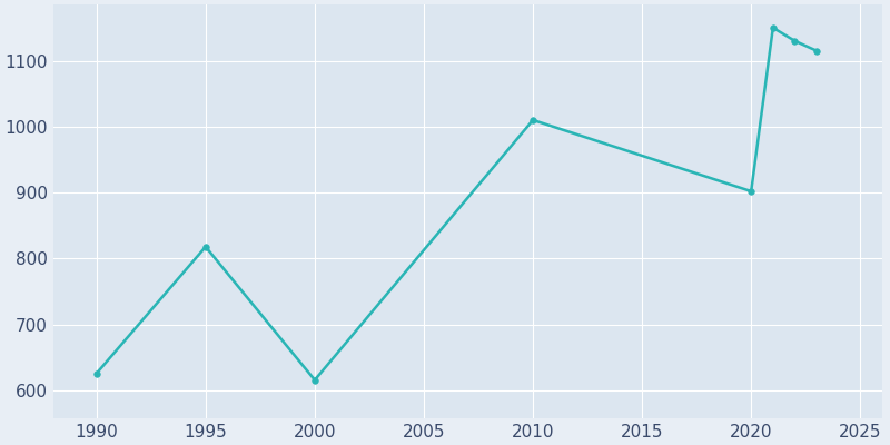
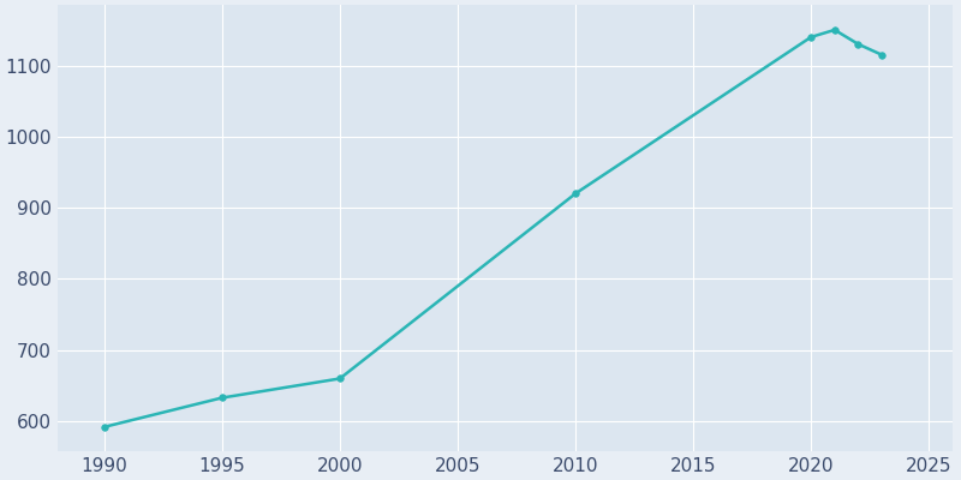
1990: 626 -> 592
1995: 818 -> 633
2000: 616 -> 660
2010: 1010 -> 920
2020: 902 -> 1140
